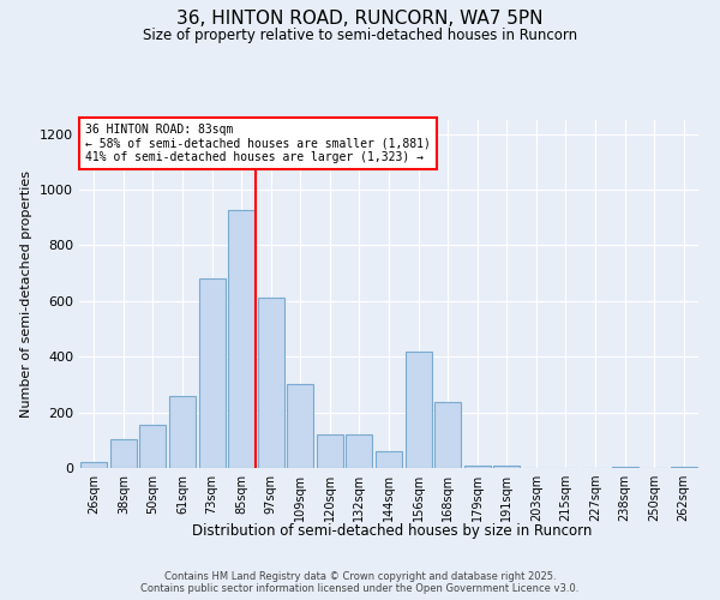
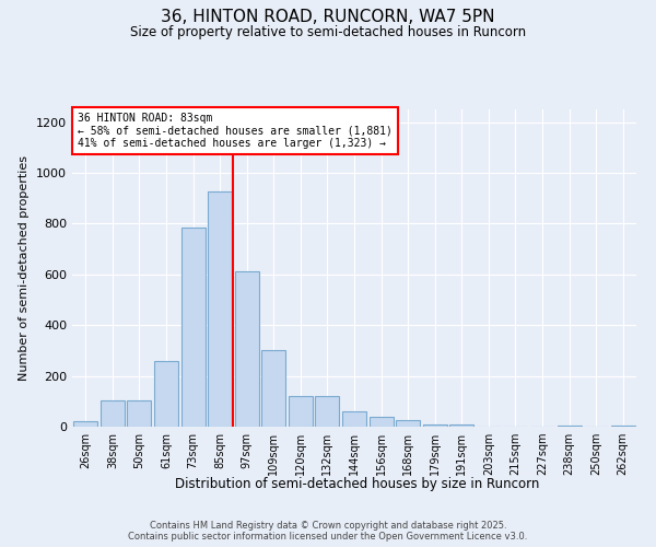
50sqm: 155 -> 105
73sqm: 680 -> 785
156sqm: 420 -> 40
168sqm: 235 -> 25
